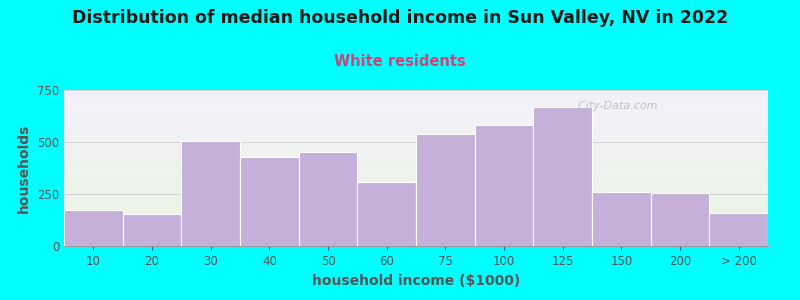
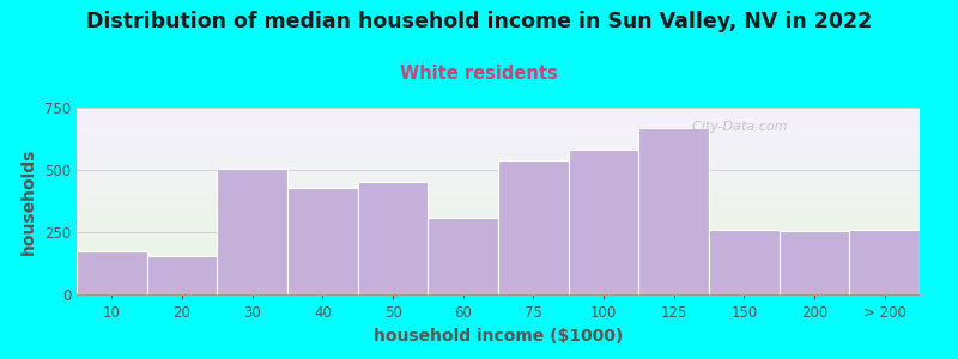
> 200: 160 -> 260
